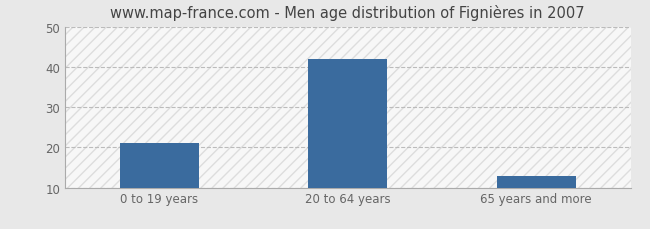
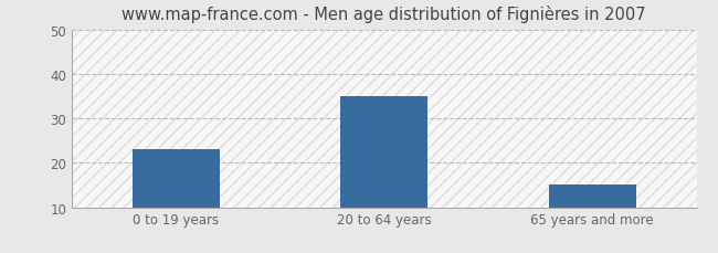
0 to 19 years: 21 -> 23
20 to 64 years: 42 -> 35
65 years and more: 13 -> 15
